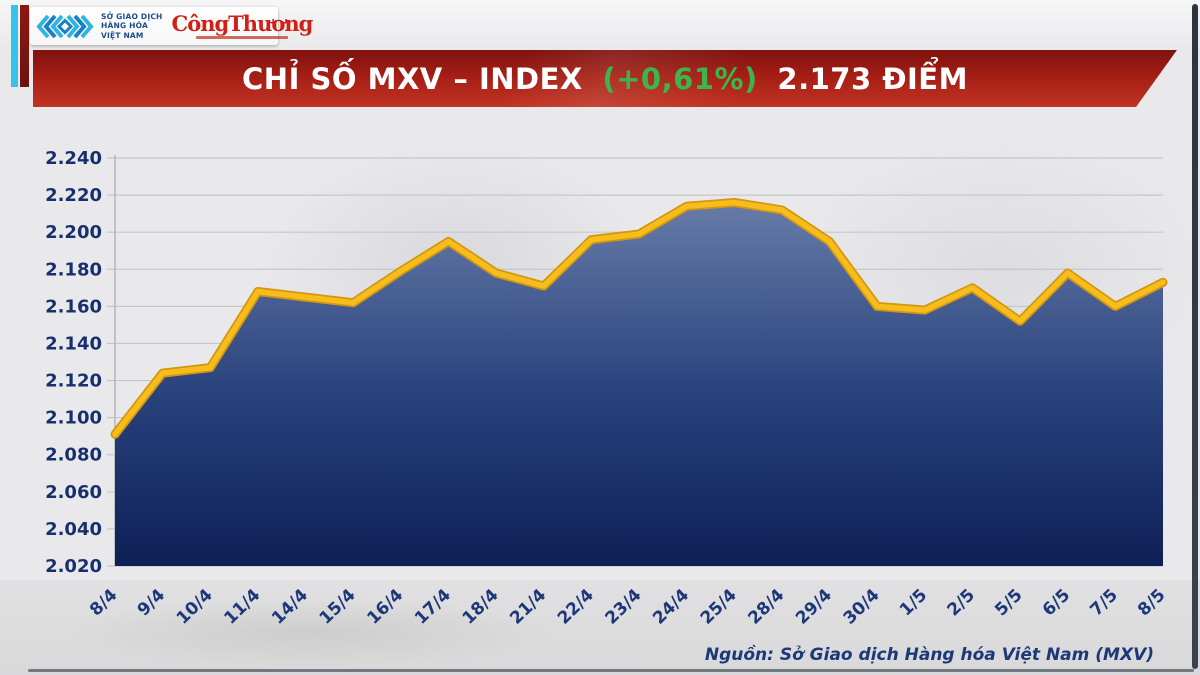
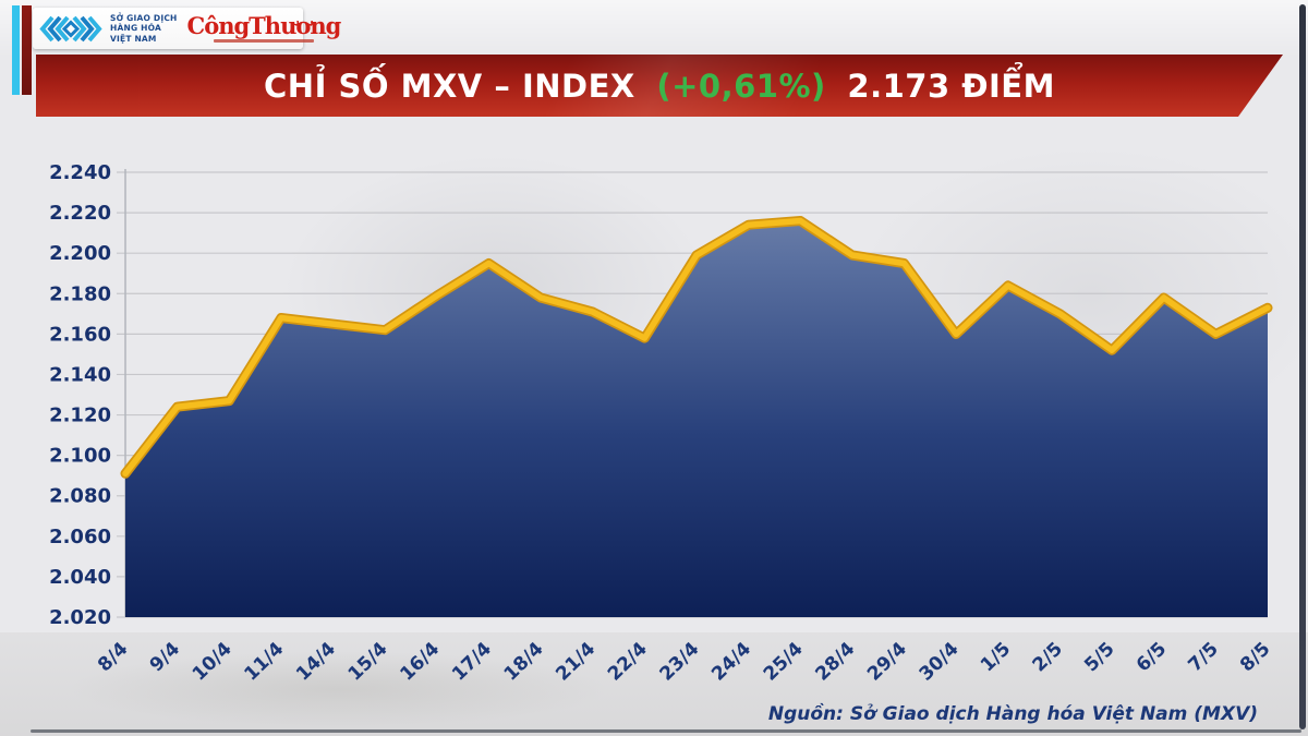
22/4: 2.196 -> 2.158
28/4: 2.212 -> 2.199
1/5: 2.158 -> 2.184
